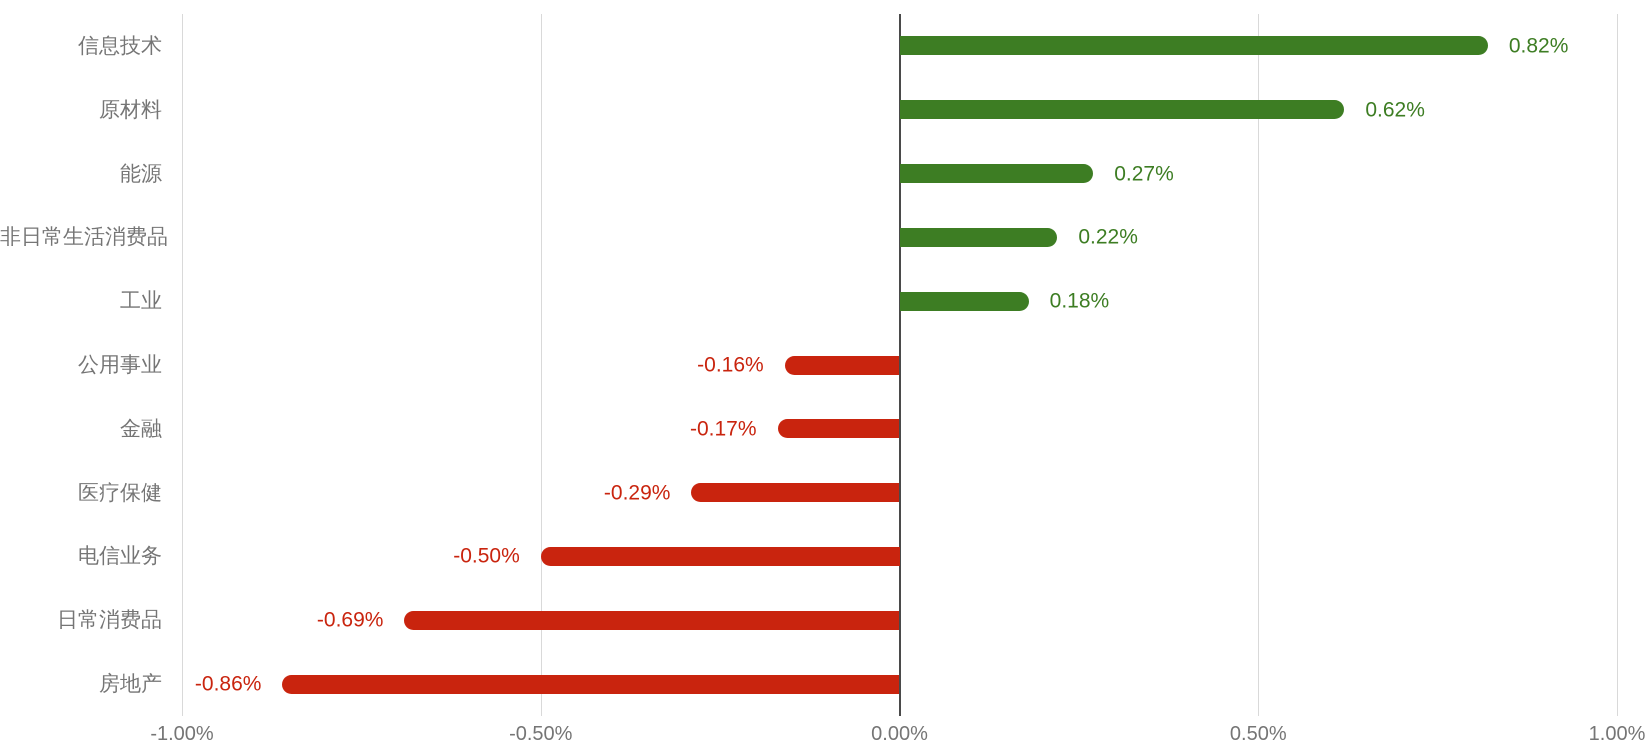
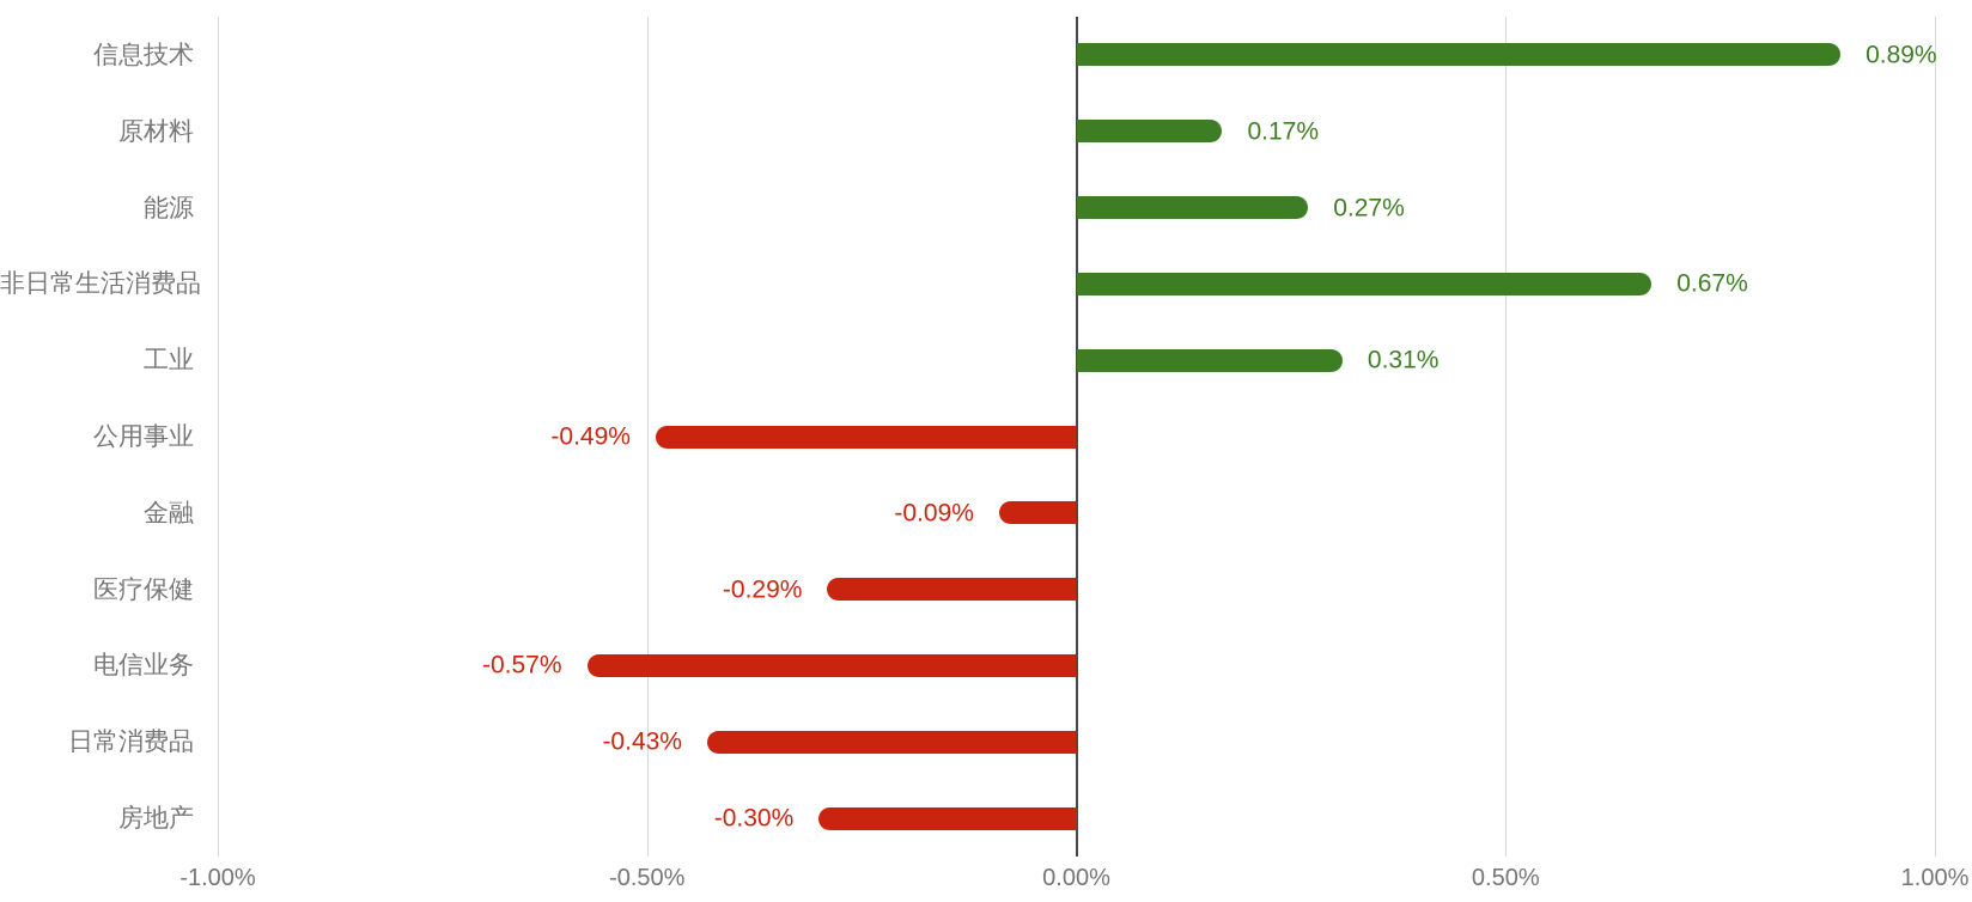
信息技术: 0.82% -> 0.89%
原材料: 0.62% -> 0.17%
非日常生活消费品: 0.22% -> 0.67%
工业: 0.18% -> 0.31%
公用事业: -0.16% -> -0.49%
金融: -0.17% -> -0.09%
电信业务: -0.50% -> -0.57%
日常消费品: -0.69% -> -0.43%
房地产: -0.86% -> -0.30%
